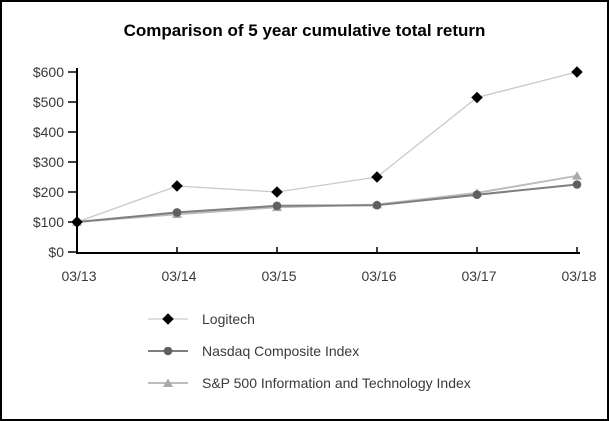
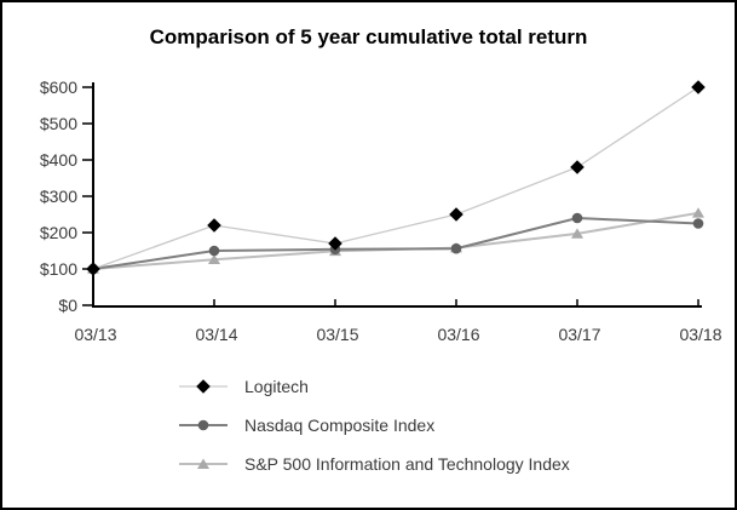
Nasdaq Composite Index/03/14: $130 -> $150
Logitech/03/15: $200 -> $170
Logitech/03/17: $520 -> $380
Nasdaq Composite Index/03/17: $190 -> $240
